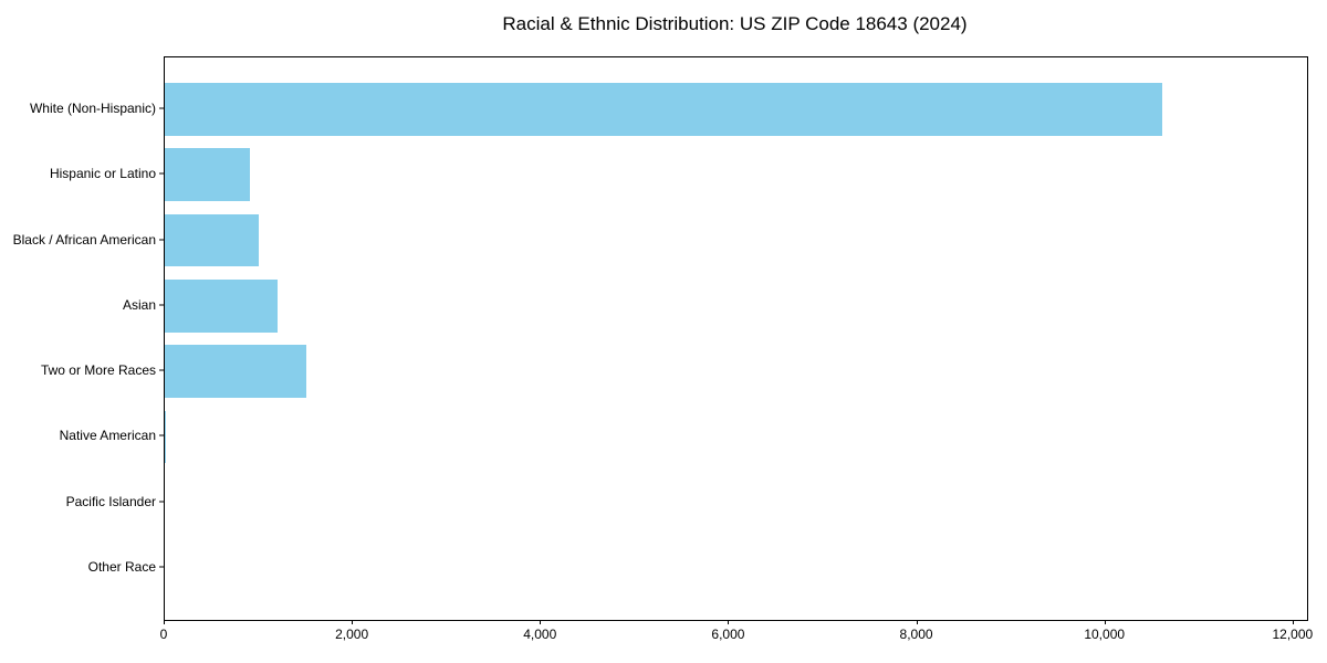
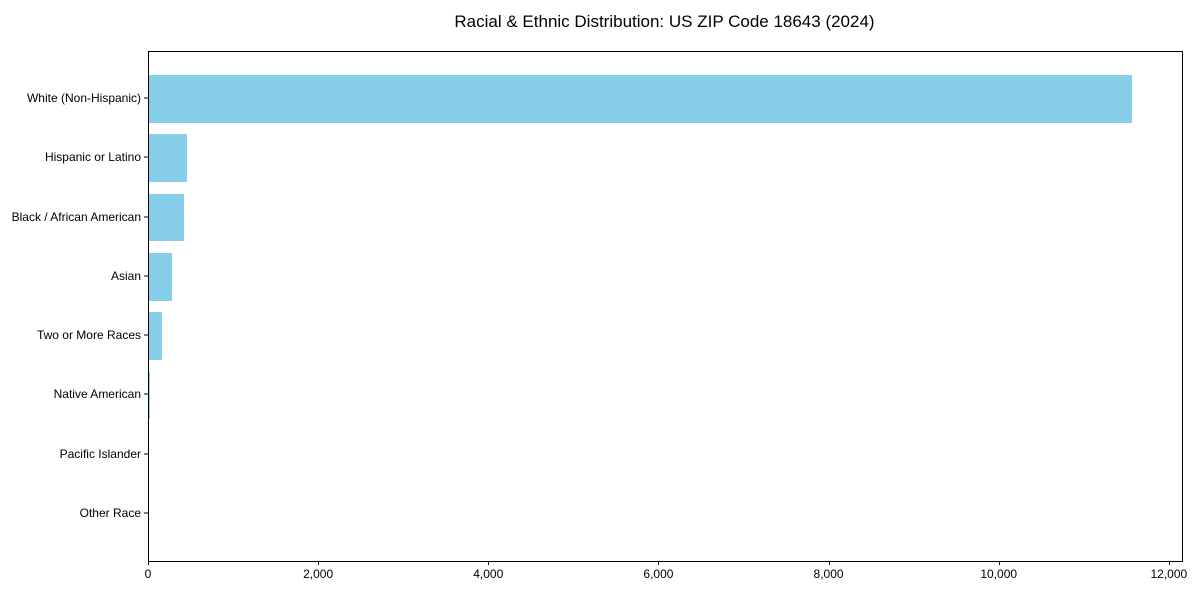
White (Non-Hispanic): 10600 -> 11600
Hispanic or Latino: 900 -> 400
Black / African American: 1000 -> 400
Asian: 1200 -> 300
Two or More Races: 1500 -> 200
